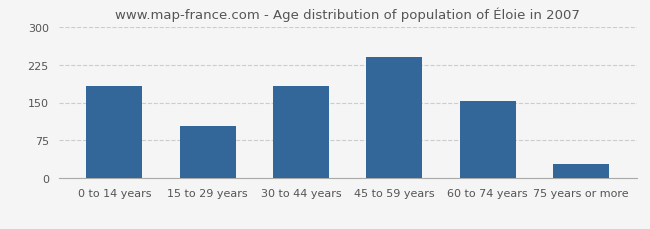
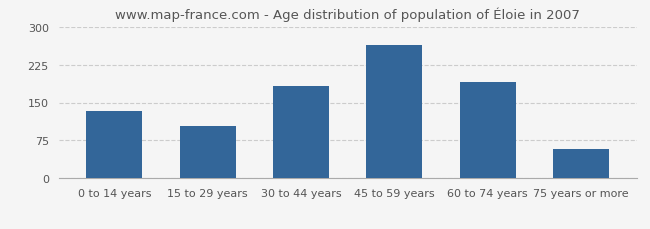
0 to 14 years: 182 -> 134
45 to 59 years: 240 -> 264
60 to 74 years: 153 -> 190
75 years or more: 28 -> 58
